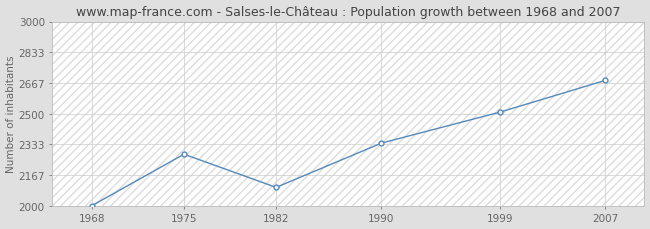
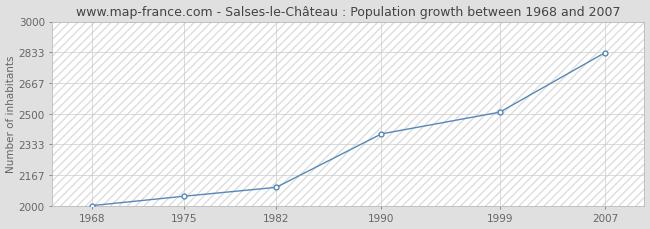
1975: 2280 -> 2050
1990: 2340 -> 2390
2007: 2680 -> 2830
